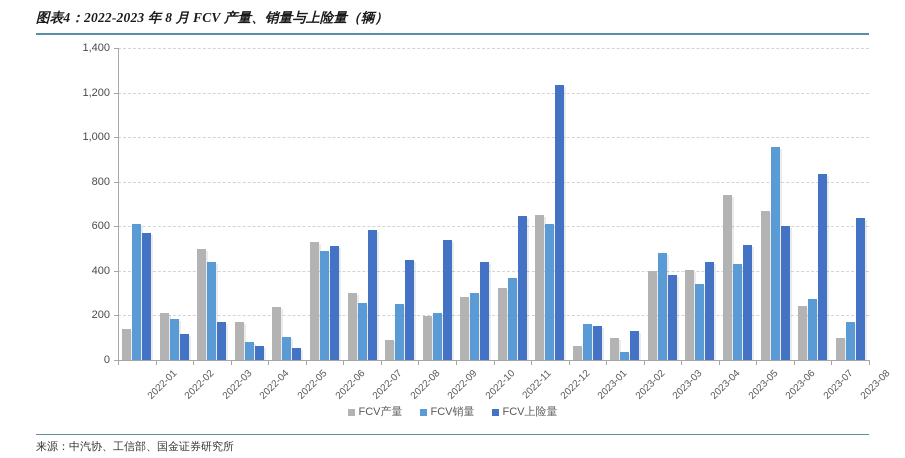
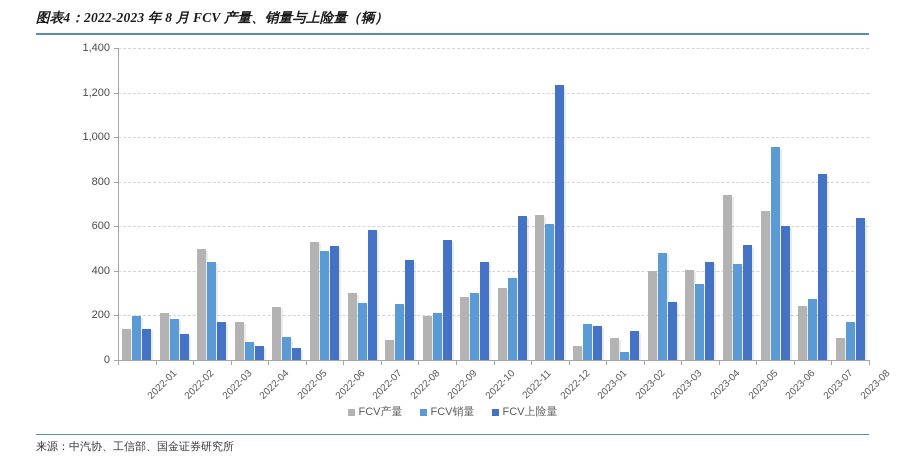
FCV销量/2022-01: 610 -> 200
FCV上险量/2022-01: 570 -> 140
FCV上险量/2023-03: 380 -> 260
